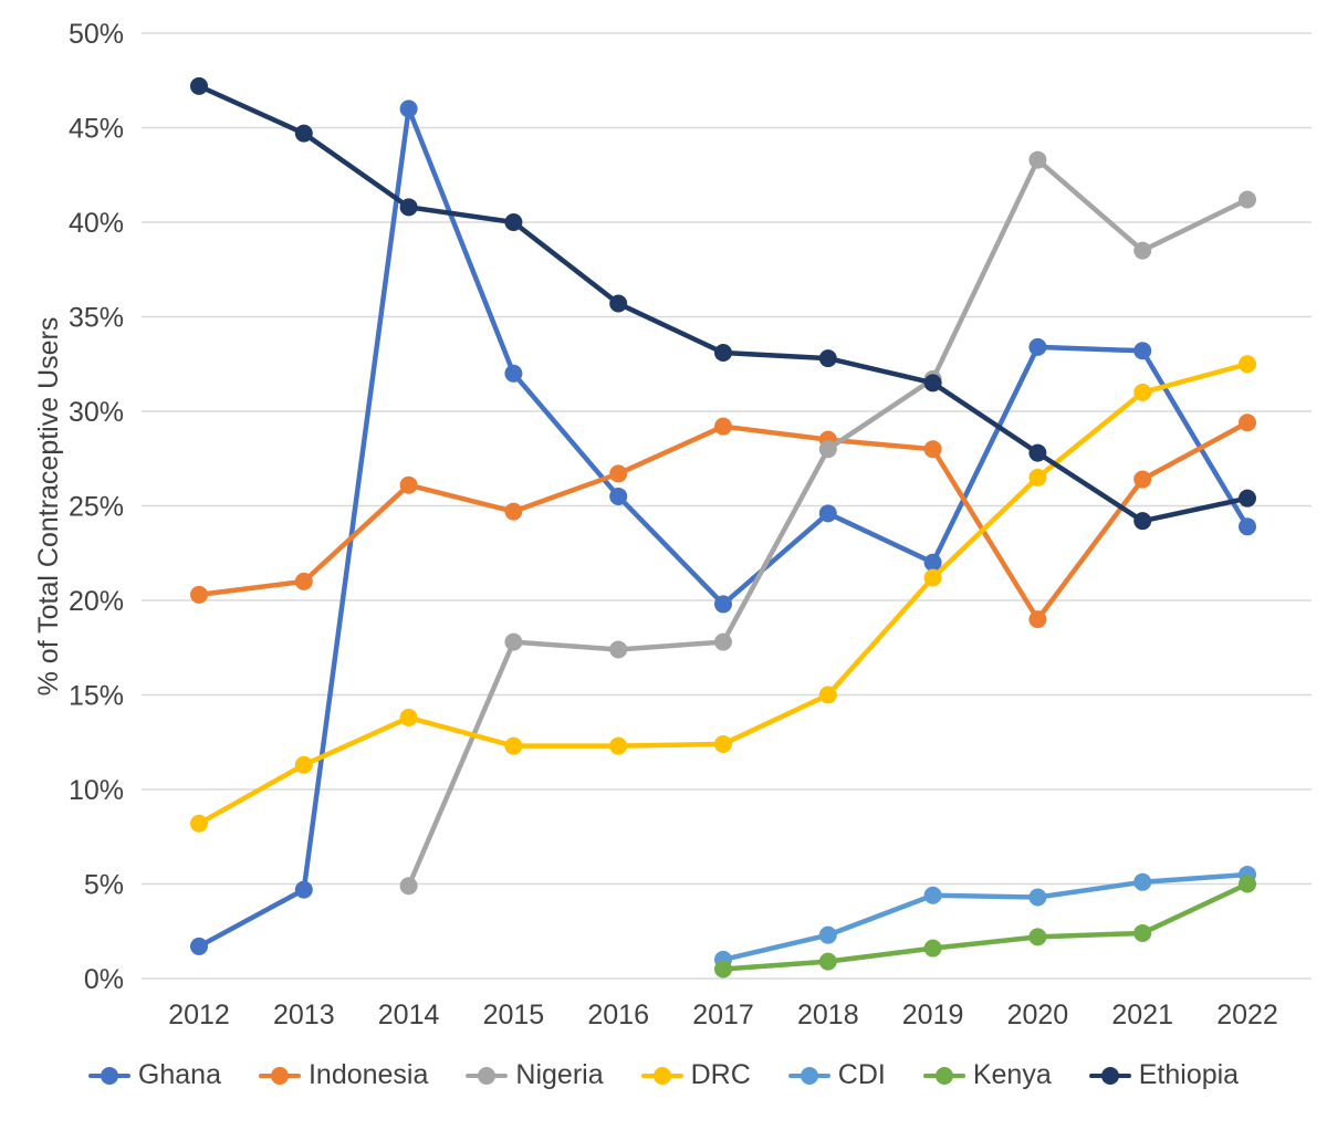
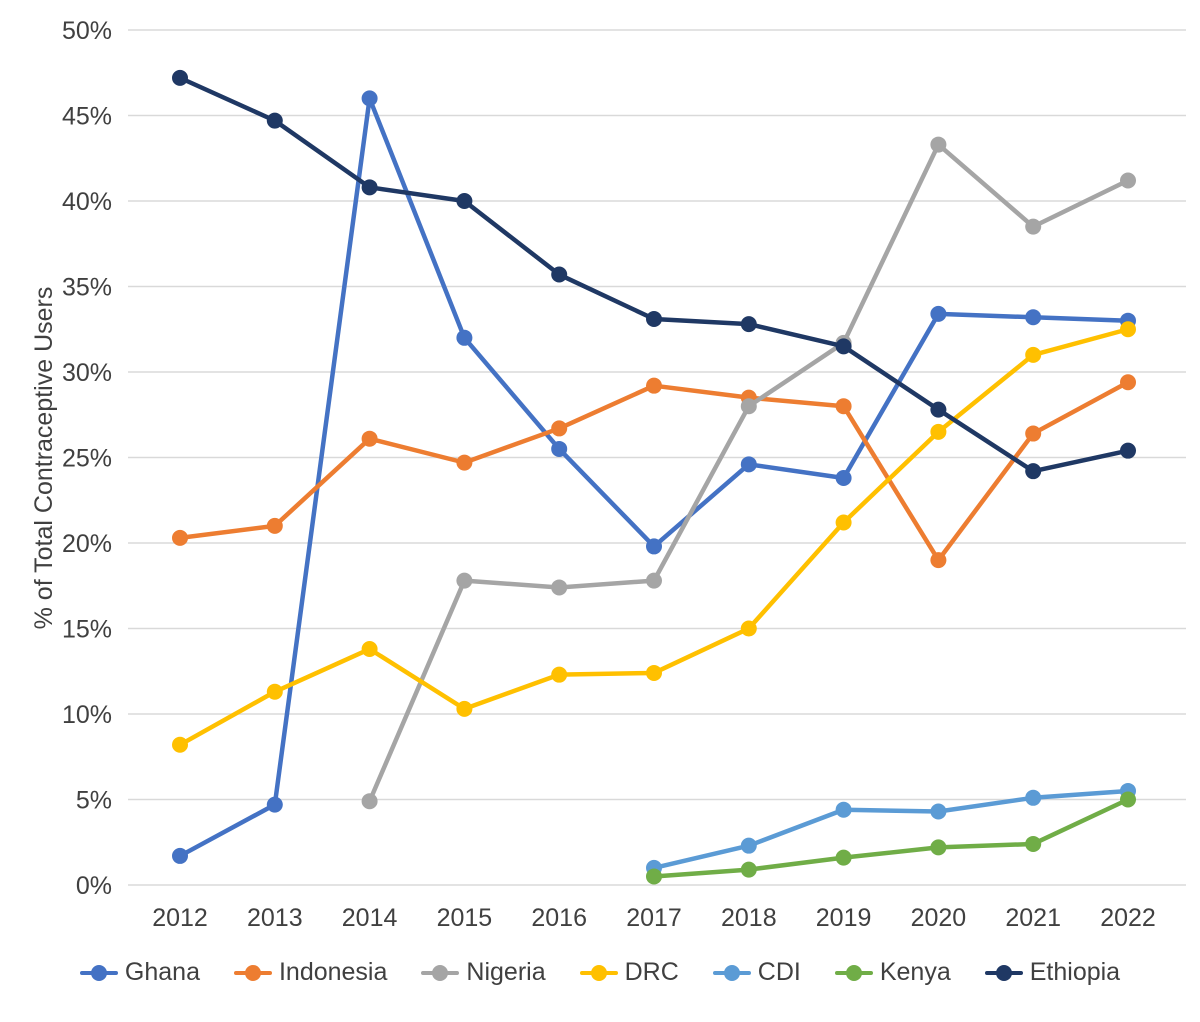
DRC/2015: 12.3% -> 10.3%
Ghana/2019: 22.0% -> 23.8%
Ghana/2022: 23.9% -> 33.0%
